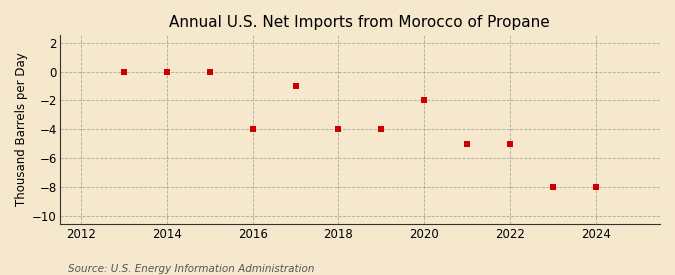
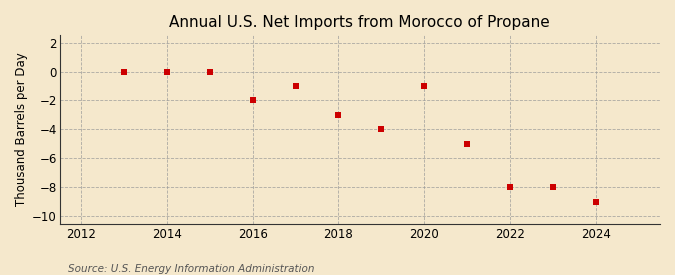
2016: -4 -> -2
2018: -4 -> -3
2020: -2 -> -1
2022: -5 -> -8
2024: -8 -> -9
